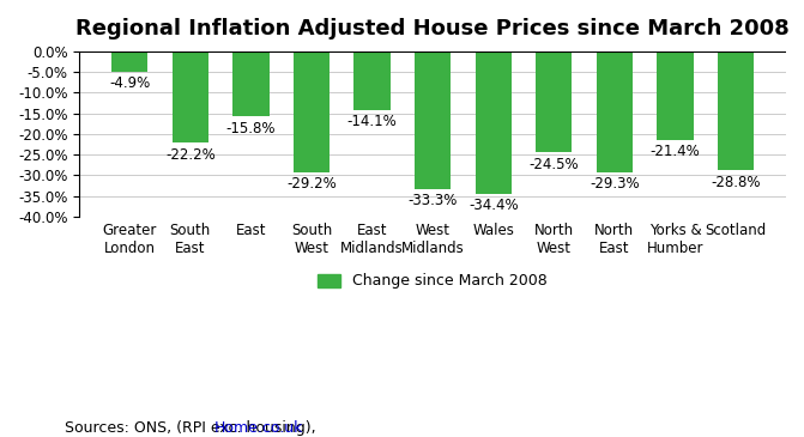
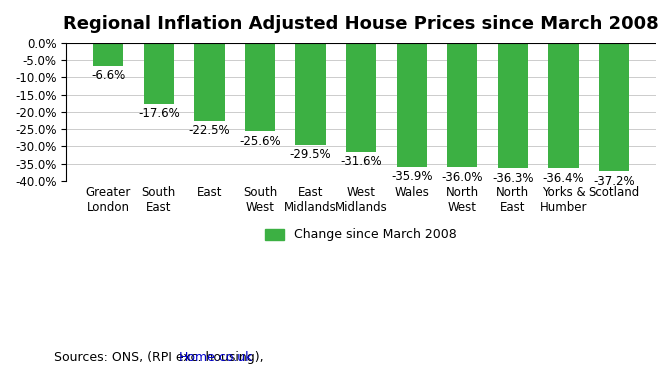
Greater London: -4.9% -> -6.6%
South East: -22.2% -> -17.6%
East: -15.8% -> -22.5%
South West: -29.2% -> -25.6%
East Midlands: -14.1% -> -29.5%
West Midlands: -33.3% -> -31.6%
Wales: -34.4% -> -35.9%
North West: -24.5% -> -36.0%
North East: -29.3% -> -36.3%
Yorks & Humber: -21.4% -> -36.4%
Scotland: -28.8% -> -37.2%
